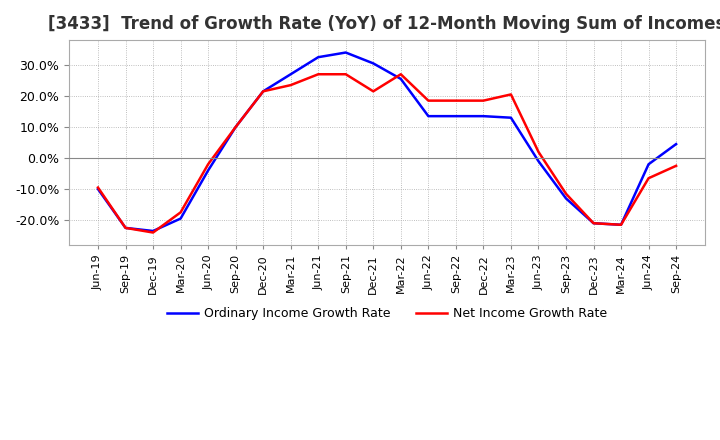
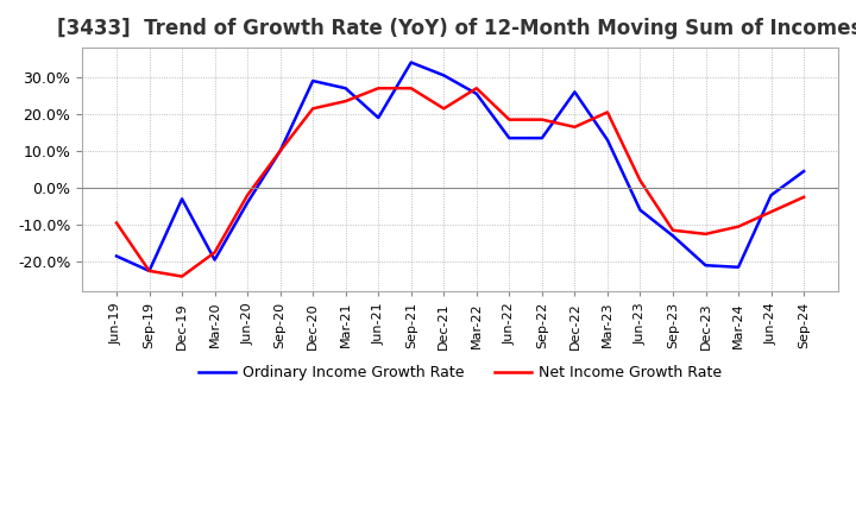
Ordinary Income Growth Rate/Jun-19: -10.0% -> -18.5%
Ordinary Income Growth Rate/Dec-19: -23.5% -> -3.0%
Ordinary Income Growth Rate/Dec-20: 21.5% -> 29.0%
Ordinary Income Growth Rate/Jun-21: 32.5% -> 19.0%
Ordinary Income Growth Rate/Dec-22: 13.5% -> 26.0%
Net Income Growth Rate/Dec-22: 18.5% -> 16.5%
Ordinary Income Growth Rate/Jun-23: -1.0% -> -6.0%
Net Income Growth Rate/Dec-23: -21.0% -> -12.5%
Net Income Growth Rate/Mar-24: -21.5% -> -10.5%
